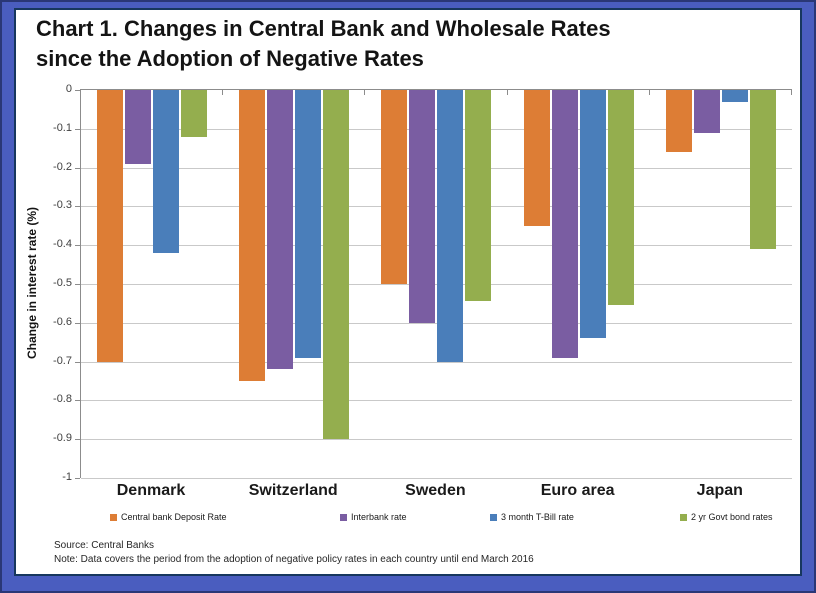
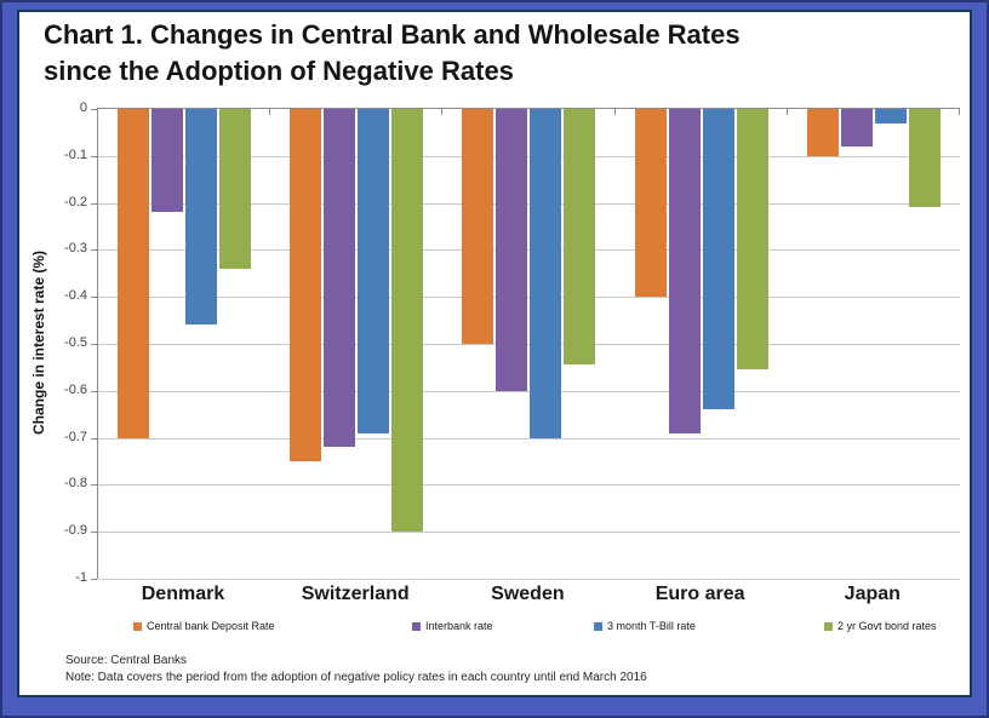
Interbank rate/Denmark: -0.19 -> -0.22
3 month T-Bill rate/Denmark: -0.42 -> -0.46
2 yr Govt bond rates/Denmark: -0.12 -> -0.34
Central bank Deposit Rate/Euro area: -0.35 -> -0.40
Central bank Deposit Rate/Japan: -0.16 -> -0.10
Interbank rate/Japan: -0.11 -> -0.08
2 yr Govt bond rates/Japan: -0.41 -> -0.21
